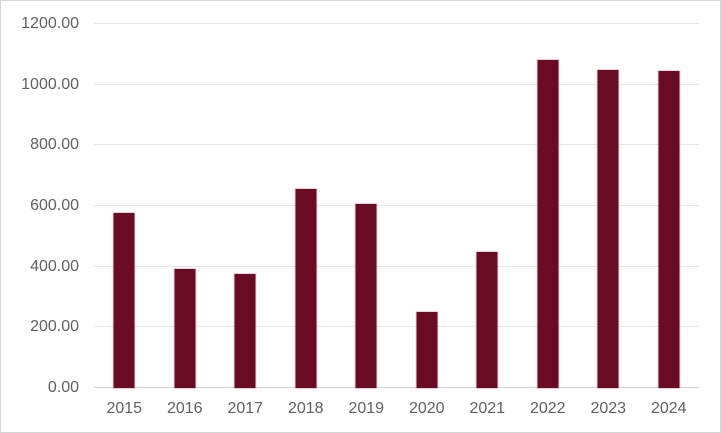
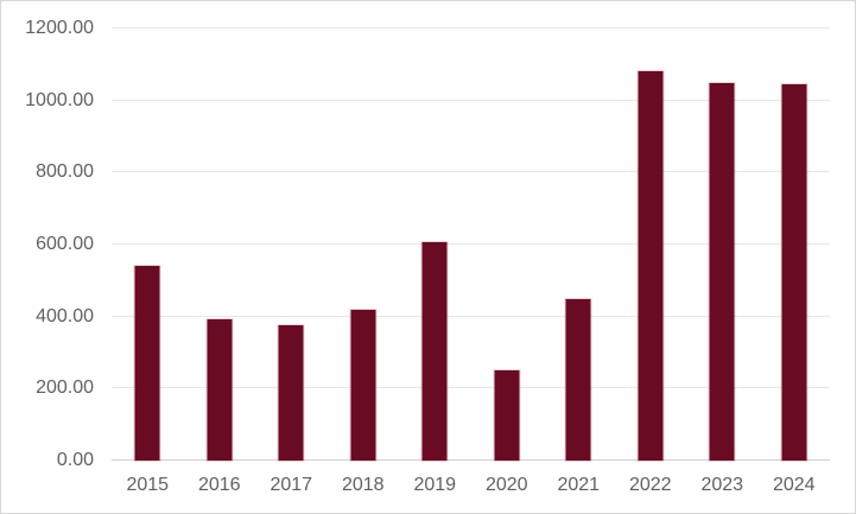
2015: 580 -> 540
2018: 660 -> 420
